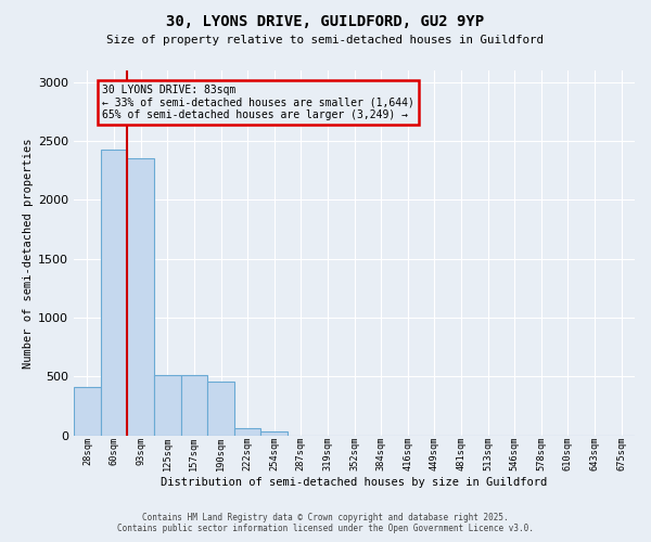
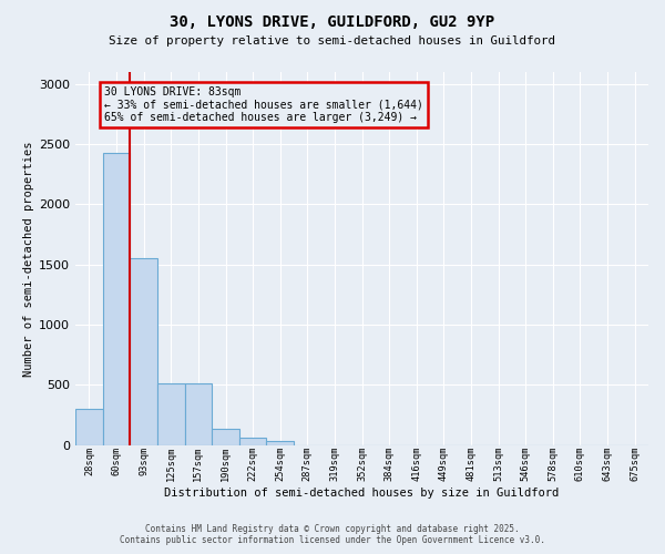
28sqm: 410 -> 300
93sqm: 2350 -> 1550
190sqm: 460 -> 130
